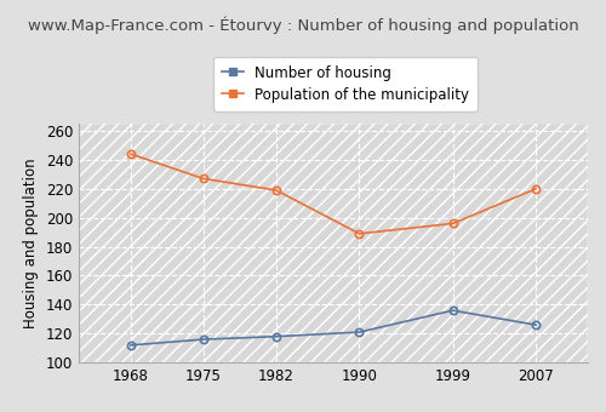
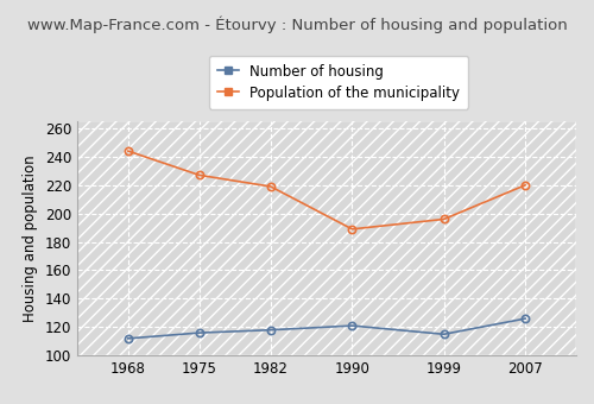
Number of housing/1999: 136 -> 115
